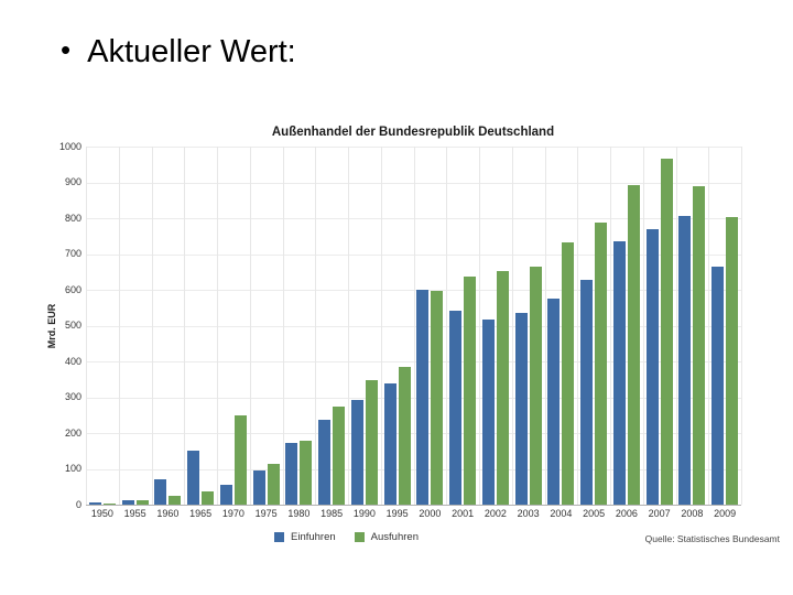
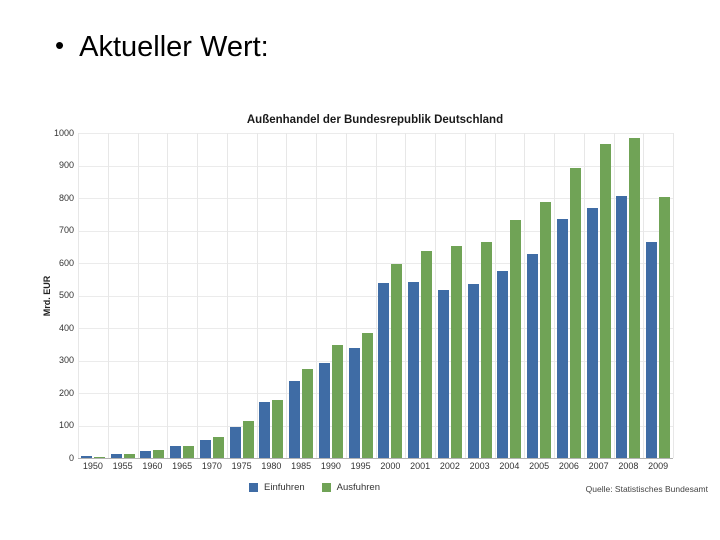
Einfuhren/1960: 70 -> 20
Einfuhren/1965: 150 -> 40
Ausfuhren/1970: 250 -> 60
Einfuhren/2000: 600 -> 540
Ausfuhren/2008: 890 -> 980
